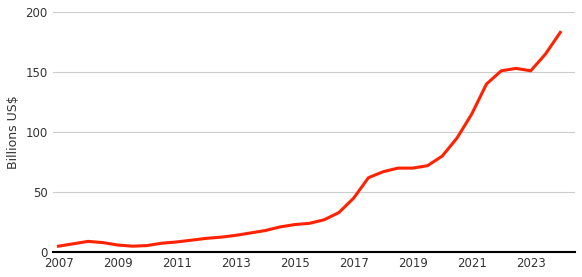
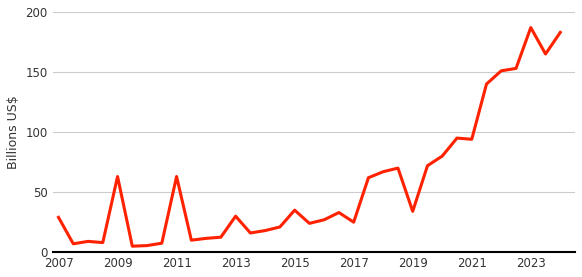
2007: 5 -> 29
2009: 6 -> 63
2011: 8 -> 63
2013: 14 -> 30
2015: 23 -> 35
2017: 45 -> 25
2019: 70 -> 34
2021: 115 -> 94
2023: 151 -> 187
